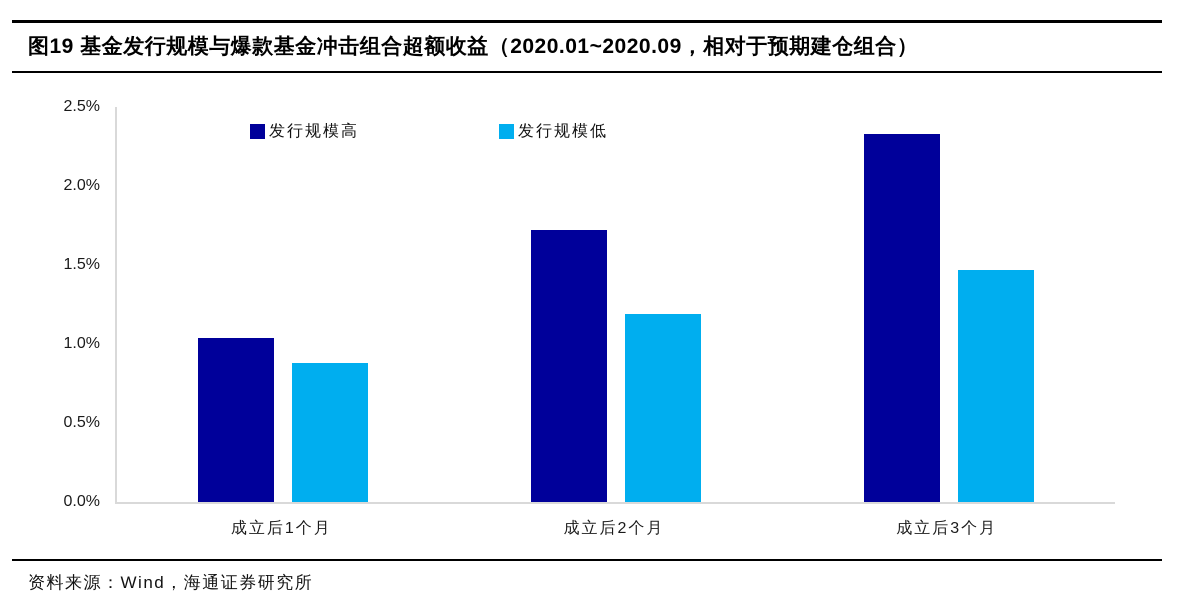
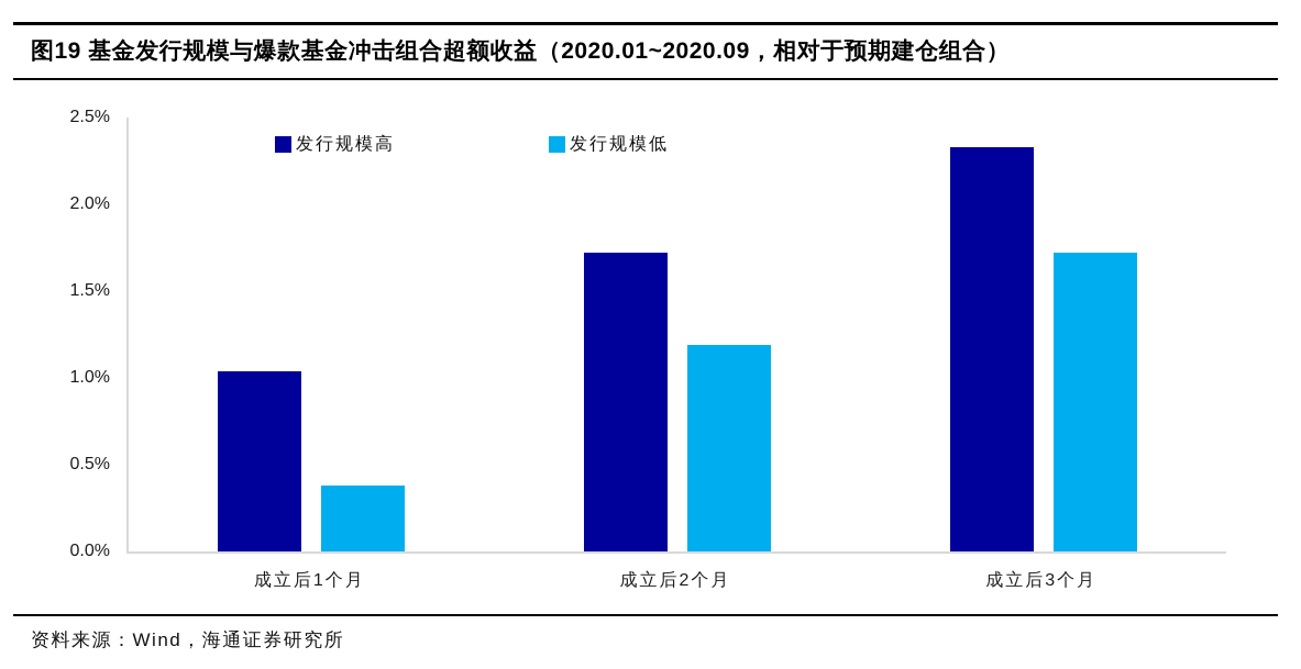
发行规模低/成立后1个月: 0.88% -> 0.38%
发行规模低/成立后3个月: 1.47% -> 1.72%
